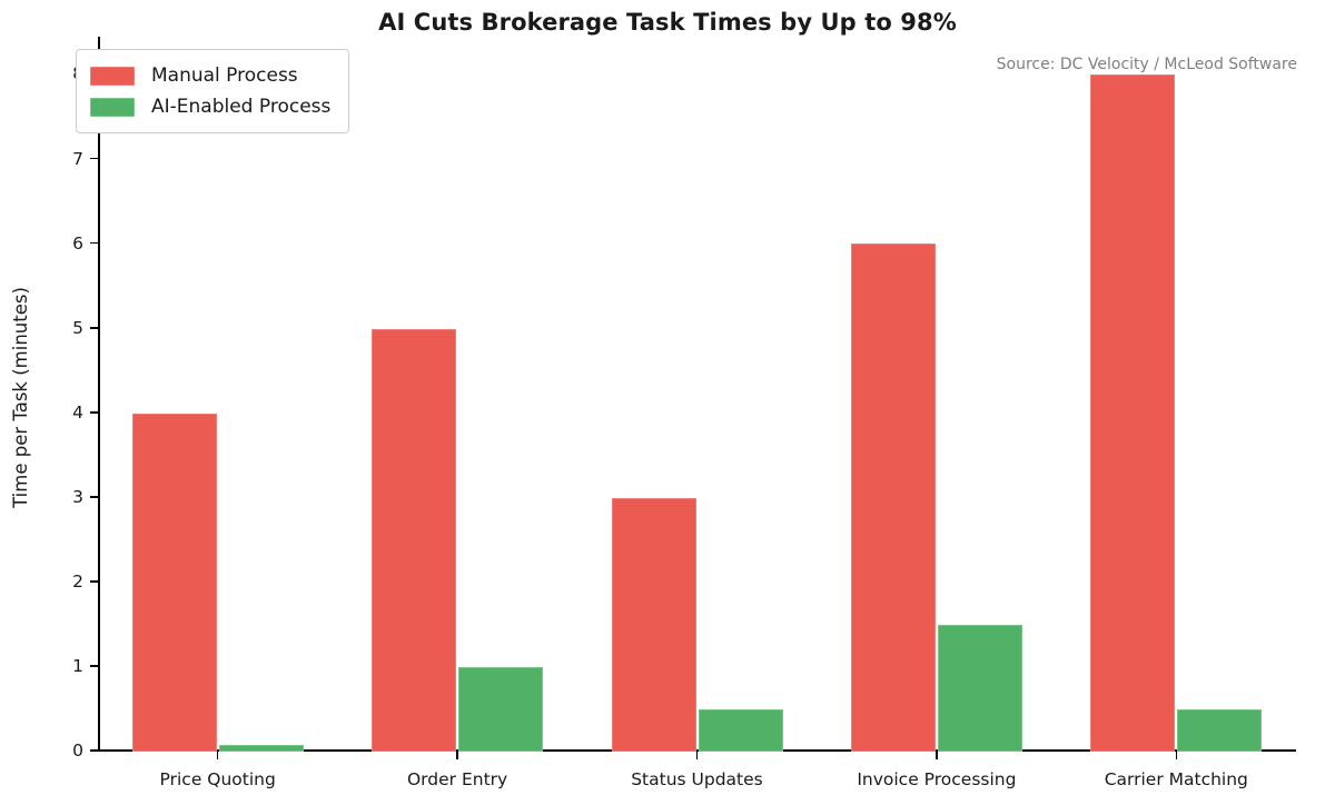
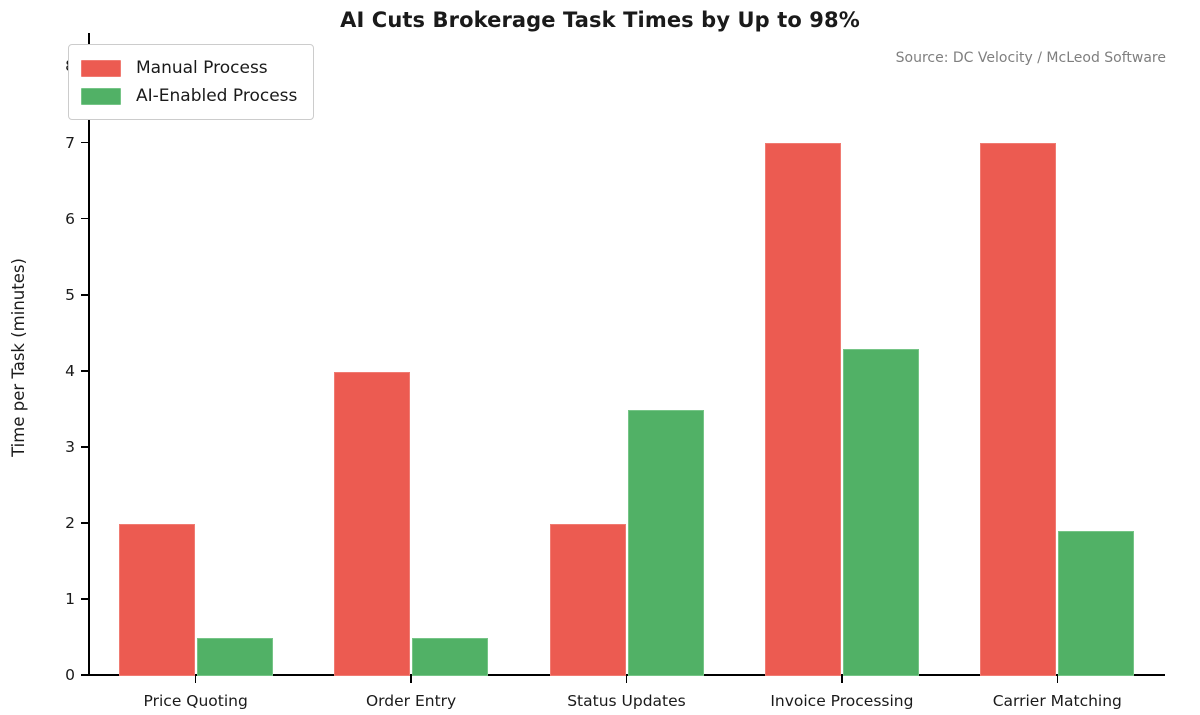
Manual Process/Price Quoting: 4 -> 2
AI-Enabled Process/Price Quoting: 0.1 -> 0.5
Manual Process/Order Entry: 5 -> 4
AI-Enabled Process/Order Entry: 1.0 -> 0.5
Manual Process/Status Updates: 3 -> 2
AI-Enabled Process/Status Updates: 0.5 -> 3.5
Manual Process/Invoice Processing: 6 -> 7
AI-Enabled Process/Invoice Processing: 1.5 -> 4.3
Manual Process/Carrier Matching: 8 -> 7
AI-Enabled Process/Carrier Matching: 0.5 -> 1.9
